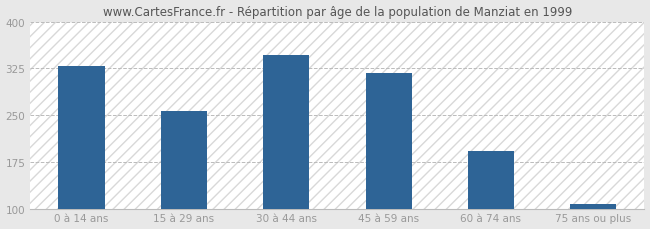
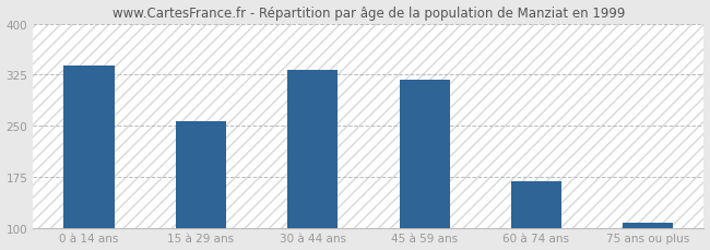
0 à 14 ans: 328 -> 338
30 à 44 ans: 347 -> 332
60 à 74 ans: 193 -> 168
